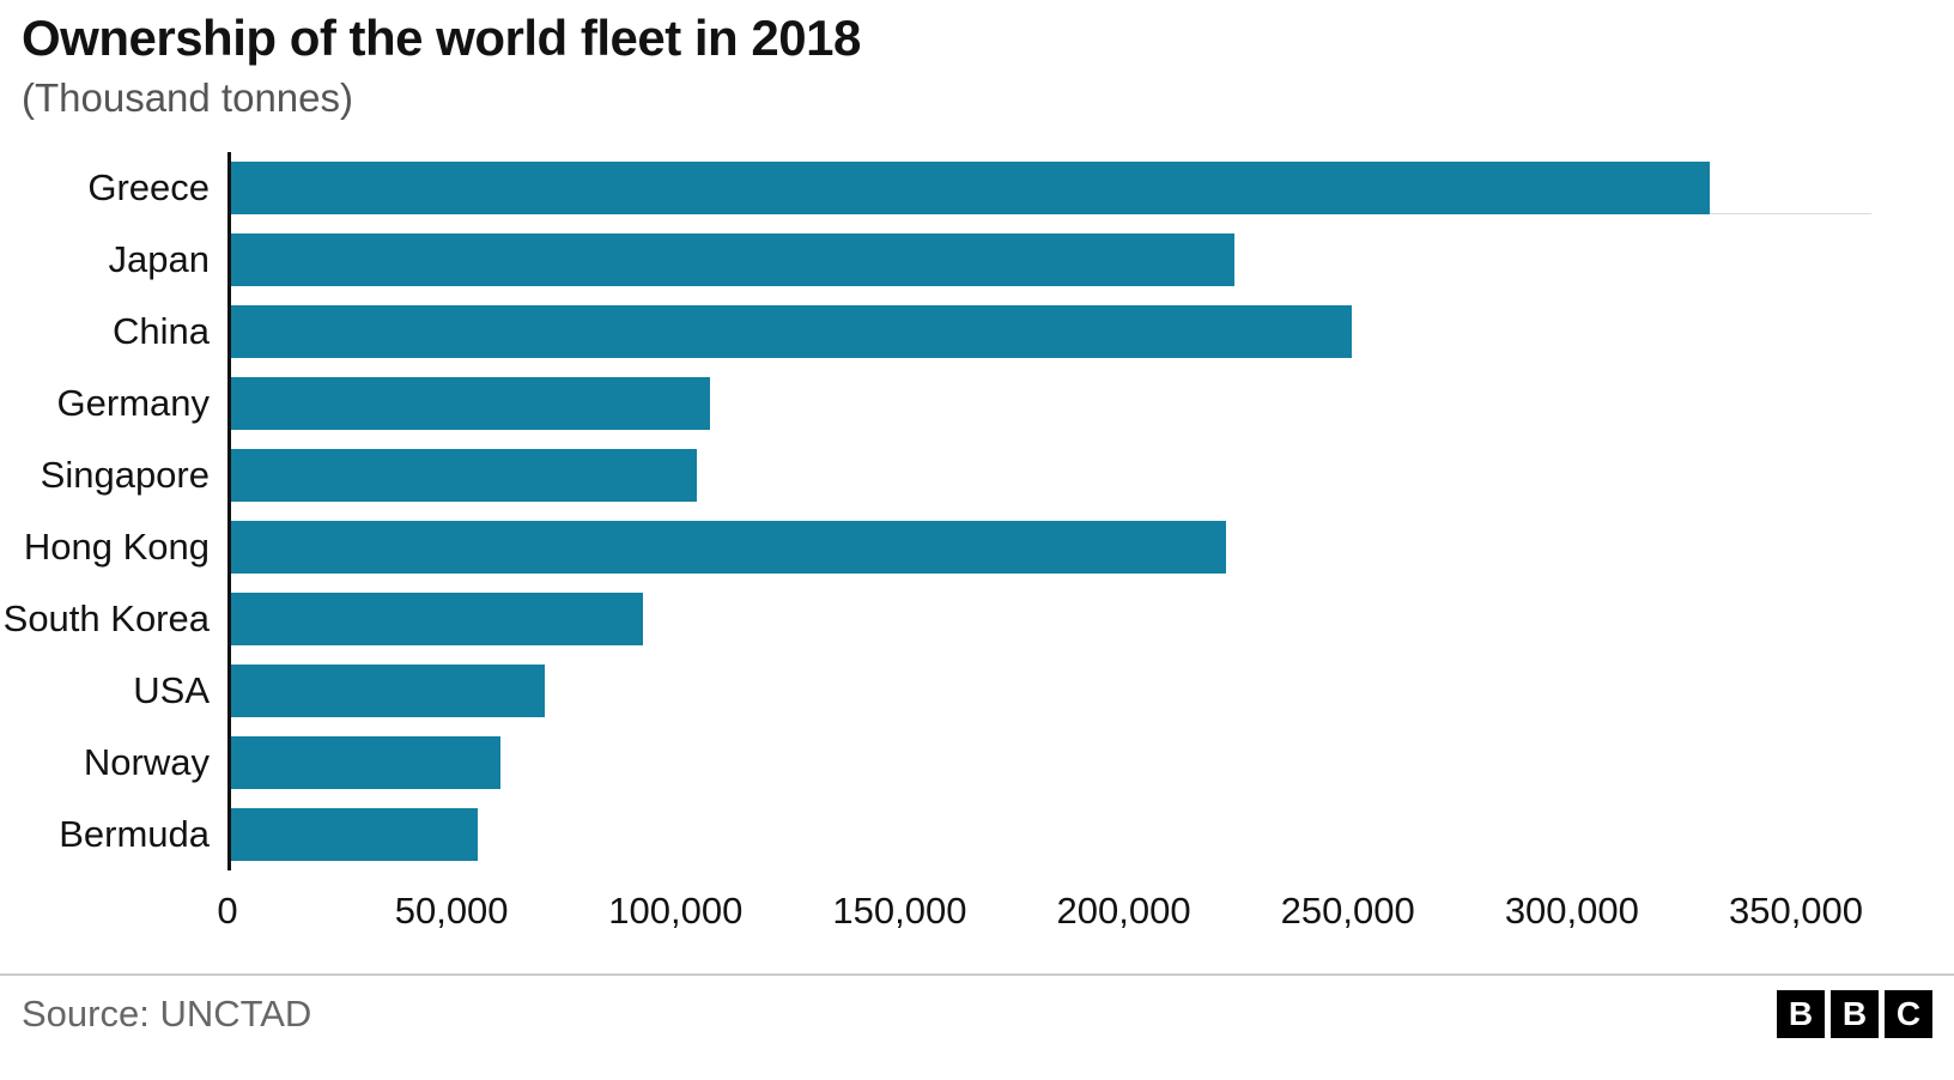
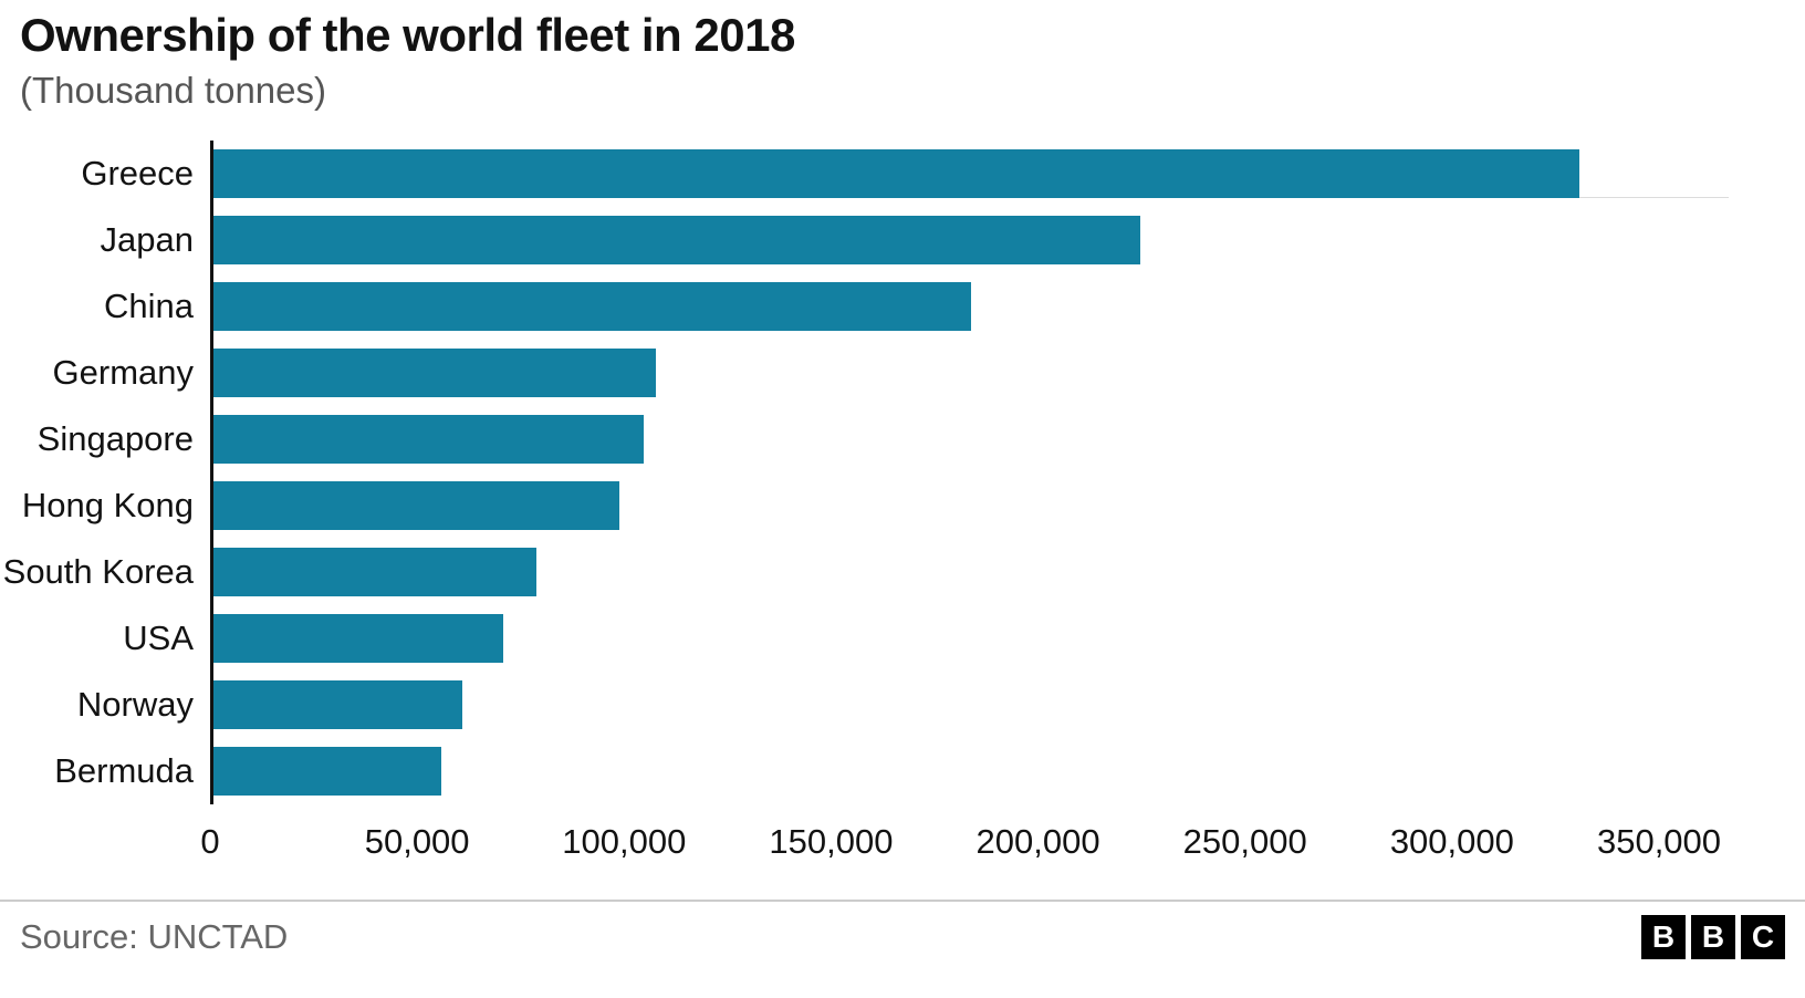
China: 250000 -> 183000
Hong Kong: 222000 -> 98000
South Korea: 92000 -> 78000
